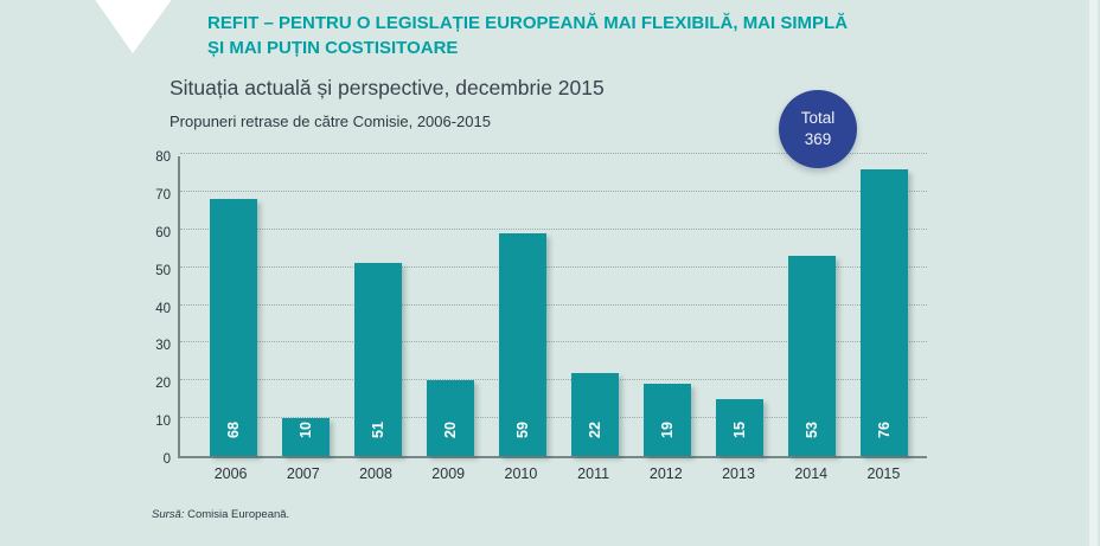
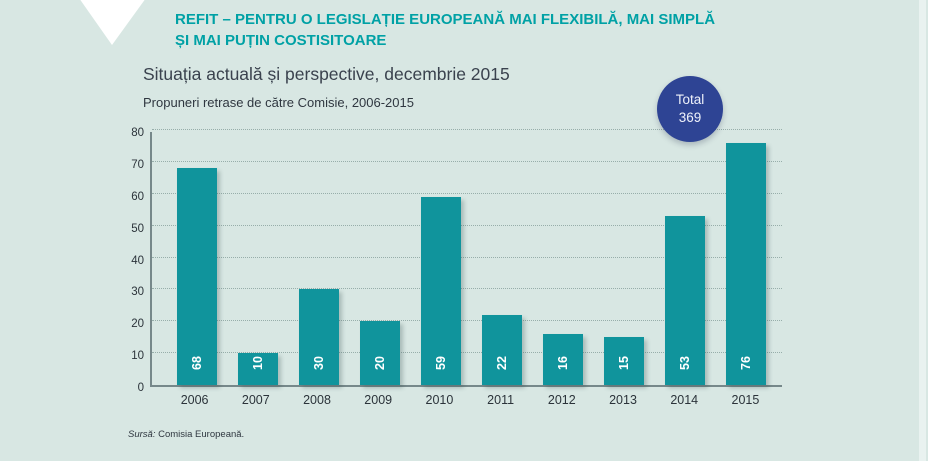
2008: 51 -> 30
2012: 19 -> 16
